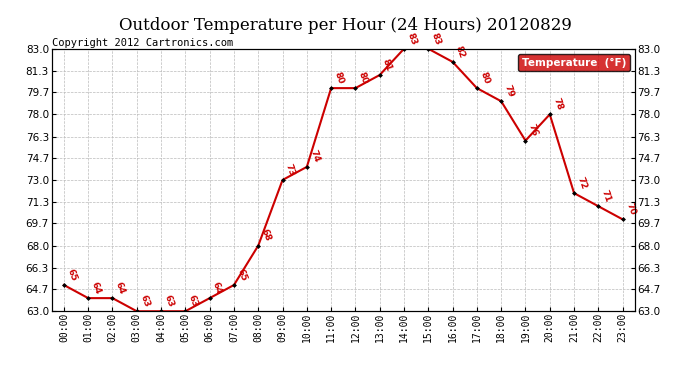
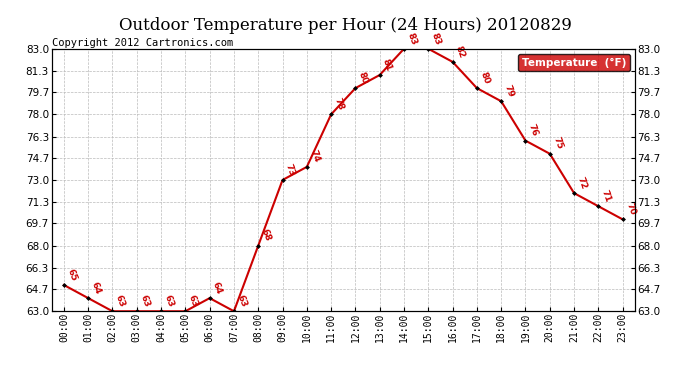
02:00: 64 -> 63
07:00: 65 -> 63
11:00: 80 -> 78
20:00: 78 -> 75
